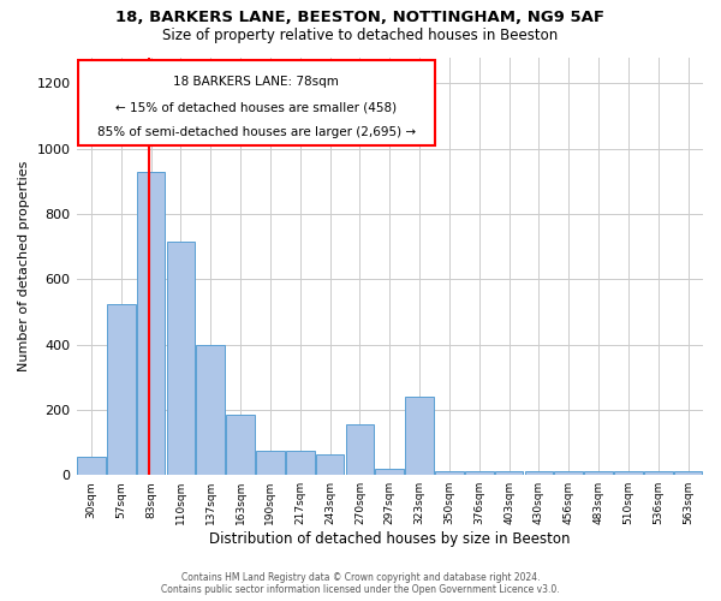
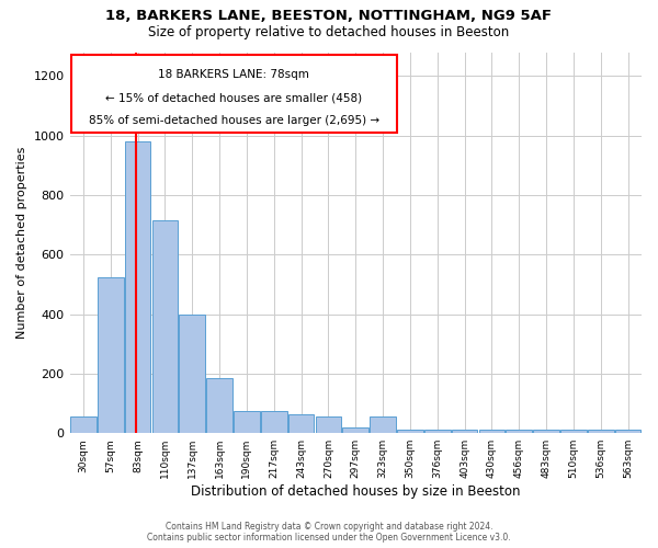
83sqm: 930 -> 980
270sqm: 155 -> 55
323sqm: 240 -> 55
